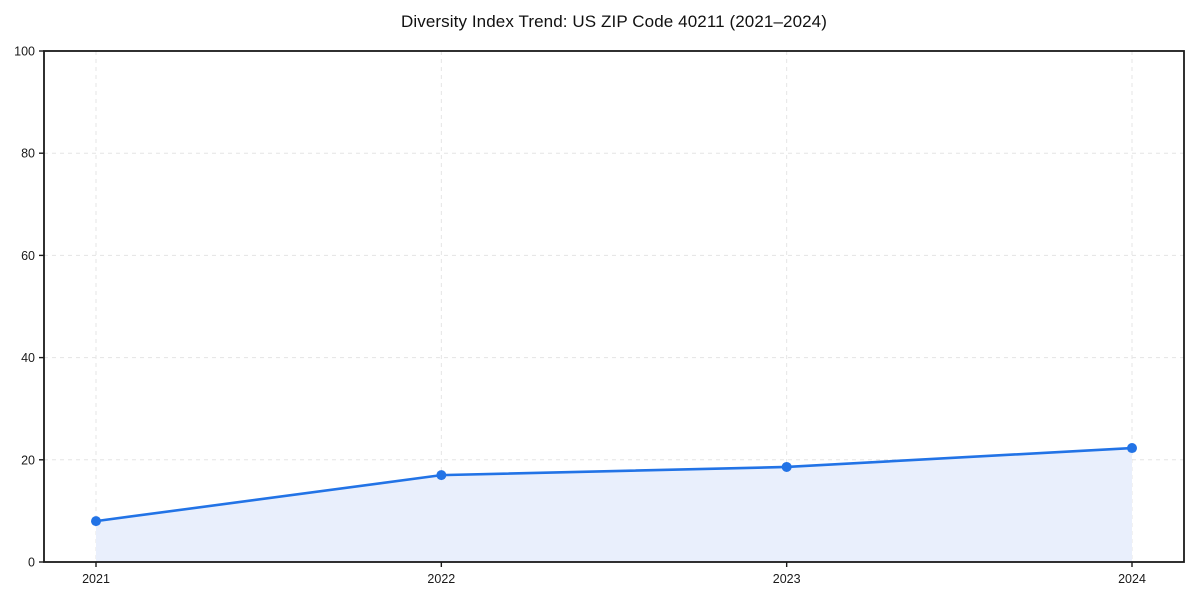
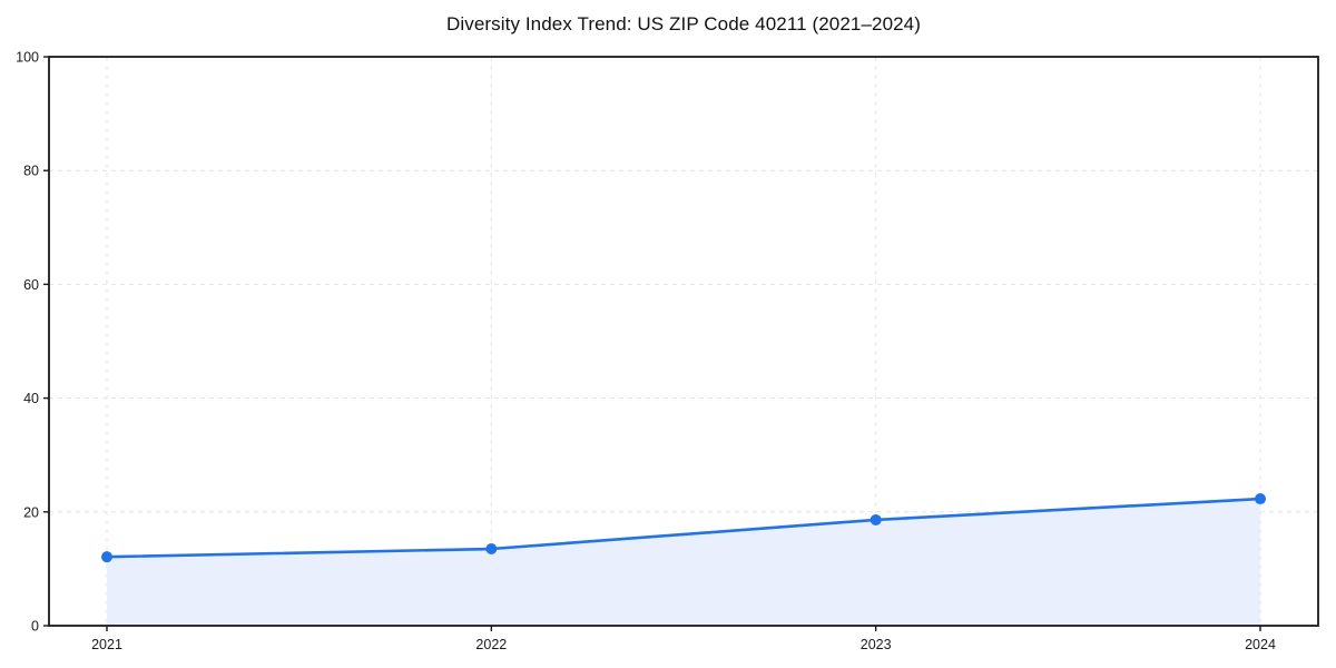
2021: 8 -> 12
2022: 17 -> 14
